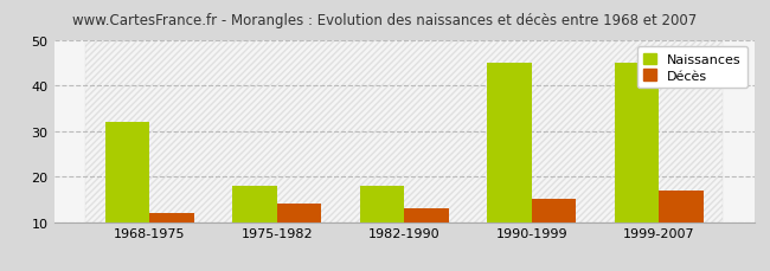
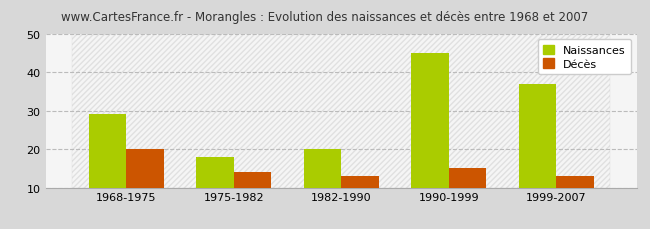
Naissances/1968-1975: 32 -> 29
Décès/1968-1975: 12 -> 20
Naissances/1982-1990: 18 -> 20
Naissances/1999-2007: 45 -> 37
Décès/1999-2007: 17 -> 13
